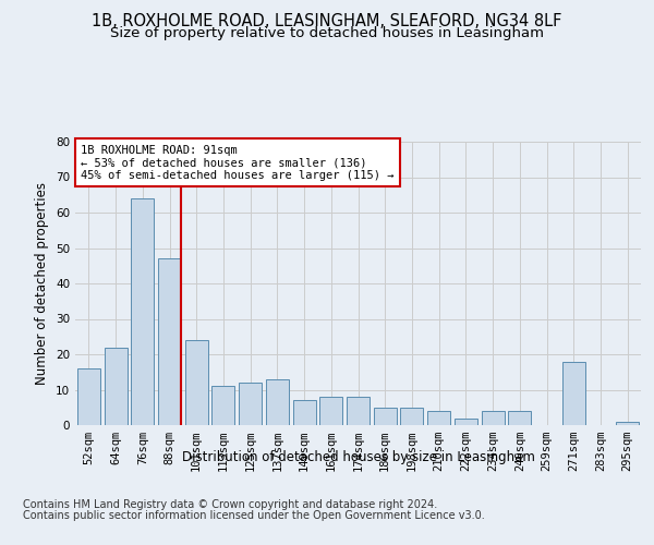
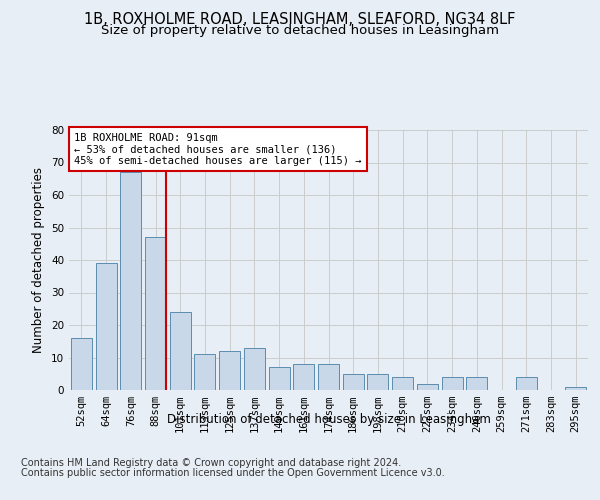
64sqm: 22 -> 39
76sqm: 64 -> 67
271sqm: 18 -> 4
